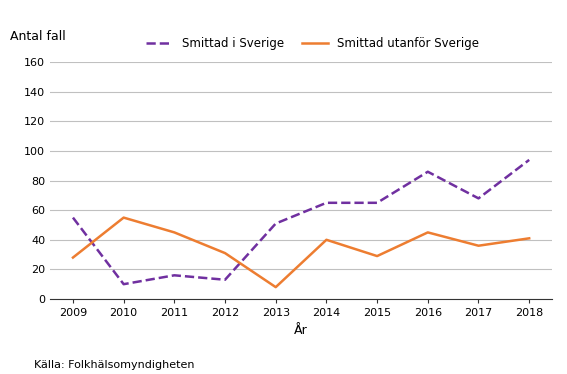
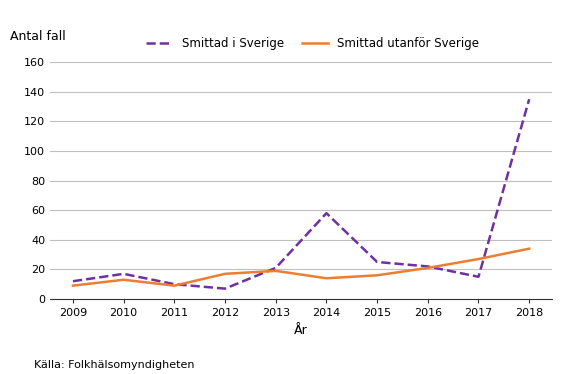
Smittad i Sverige/2009: 55 -> 12
Smittad utanför Sverige/2009: 28 -> 9
Smittad i Sverige/2010: 10 -> 17
Smittad utanför Sverige/2010: 55 -> 13
Smittad i Sverige/2011: 16 -> 10
Smittad utanför Sverige/2011: 45 -> 9
Smittad i Sverige/2012: 13 -> 7
Smittad utanför Sverige/2012: 31 -> 17
Smittad i Sverige/2013: 51 -> 21
Smittad utanför Sverige/2013: 8 -> 19
Smittad i Sverige/2014: 65 -> 58
Smittad utanför Sverige/2014: 40 -> 14
Smittad i Sverige/2015: 65 -> 25
Smittad utanför Sverige/2015: 29 -> 16
Smittad i Sverige/2016: 86 -> 22
Smittad utanför Sverige/2016: 45 -> 21
Smittad i Sverige/2017: 68 -> 15
Smittad utanför Sverige/2017: 36 -> 27
Smittad i Sverige/2018: 94 -> 135
Smittad utanför Sverige/2018: 41 -> 34
